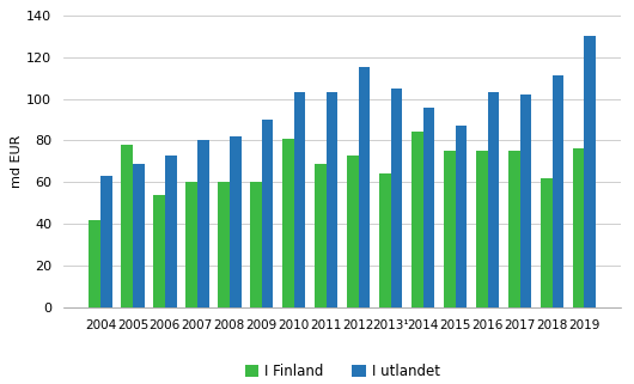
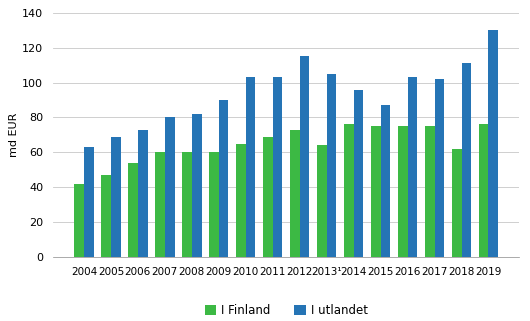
I Finland/2005: 78 -> 47
I Finland/2010: 81 -> 65
I Finland/2014: 84 -> 76
